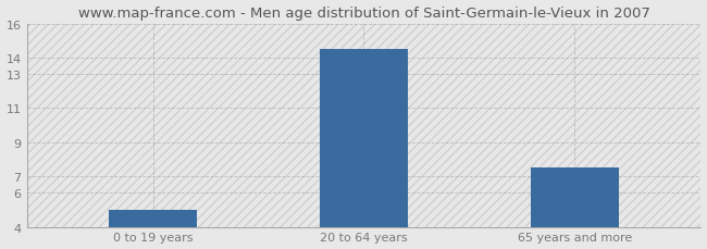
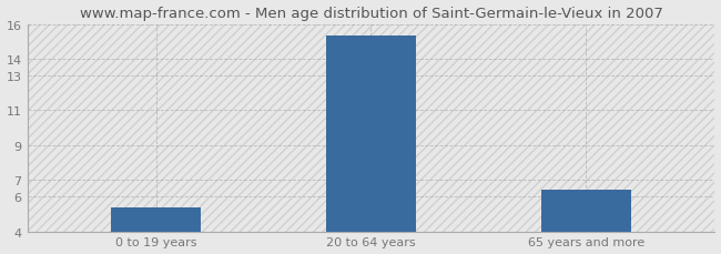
0 to 19 years: 5.0 -> 5.4
20 to 64 years: 14.5 -> 15.3
65 years and more: 7.5 -> 6.4
